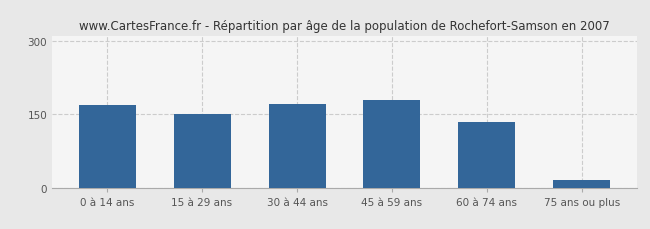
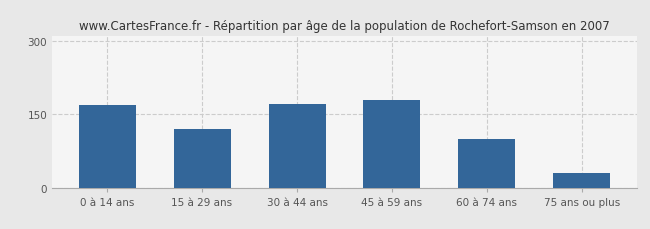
15 à 29 ans: 150 -> 120
60 à 74 ans: 133 -> 100
75 ans ou plus: 16 -> 30
